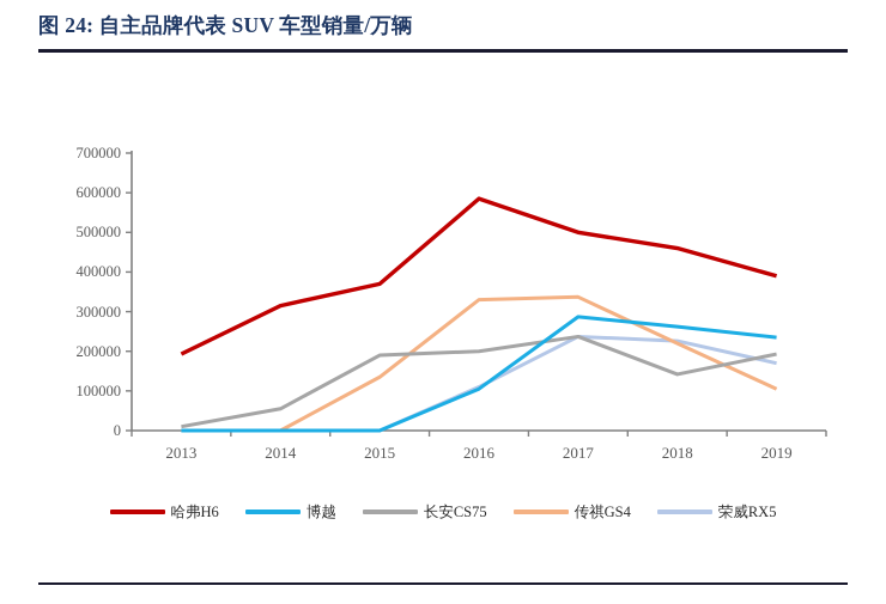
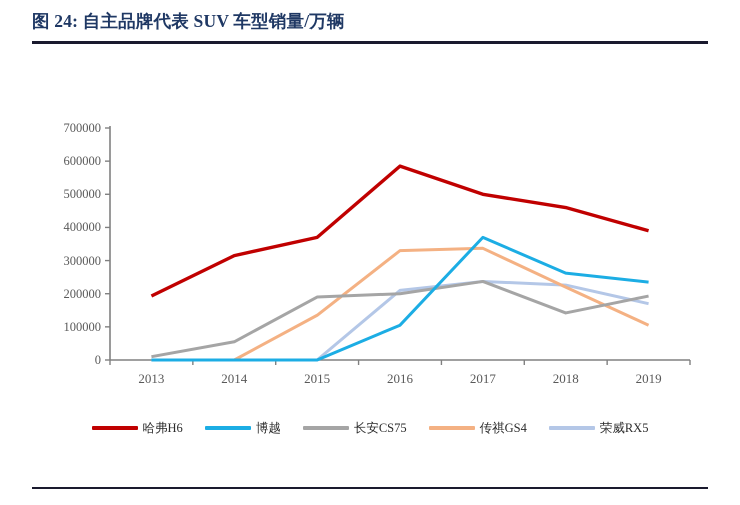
荣威RX5/2016: 110000 -> 210000
博越/2017: 290000 -> 370000
